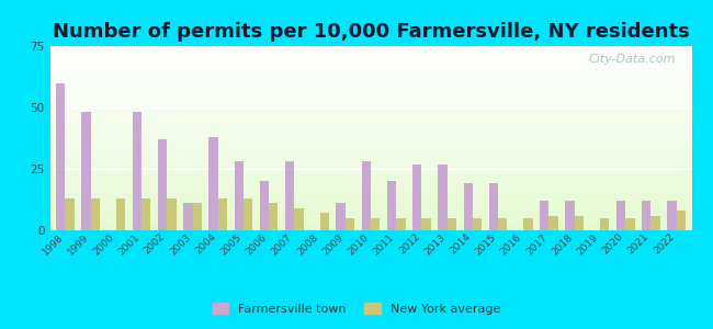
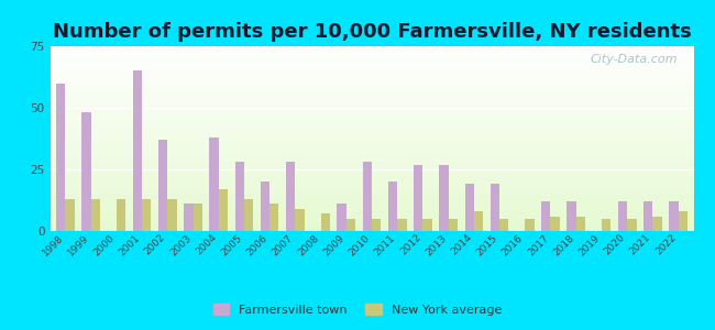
Farmersville town/2001: 48 -> 65
New York average/2004: 13 -> 17
New York average/2014: 5 -> 8
